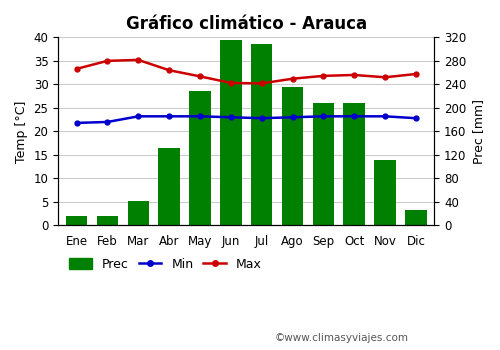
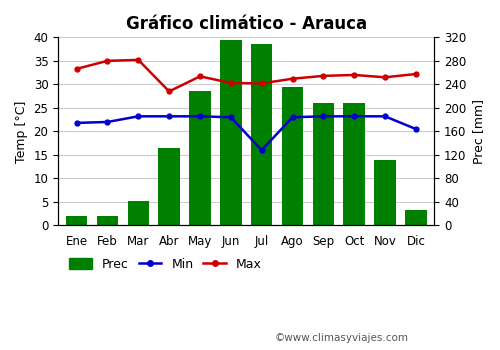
Max/Abr: 33.0 -> 28.5
Min/Jul: 22.8 -> 16.0
Min/Dic: 22.8 -> 20.5
